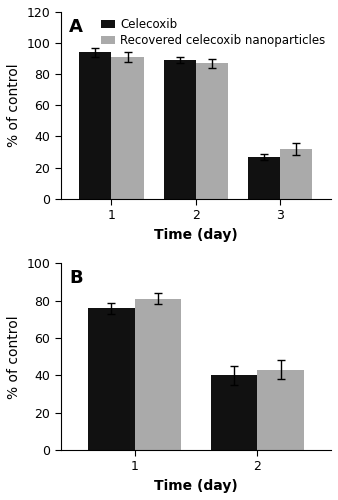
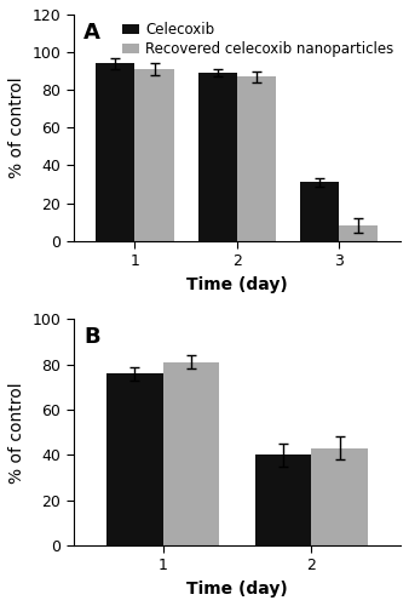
Celecoxib/3: 27 -> 31
Recovered celecoxib nanoparticles/3: 32 -> 8
